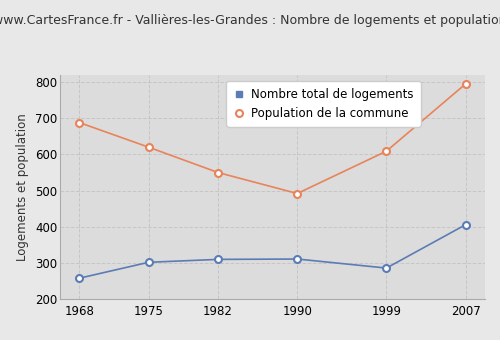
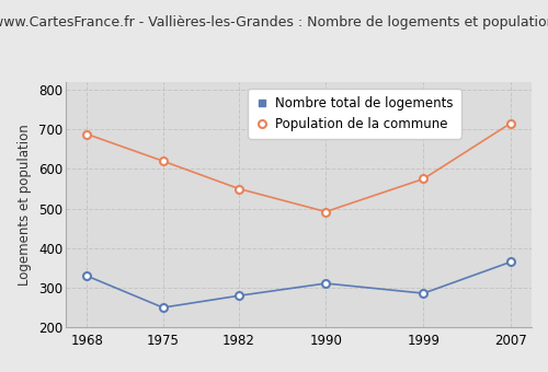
Nombre total de logements/1968: 258 -> 330
Nombre total de logements/1975: 302 -> 250
Nombre total de logements/1982: 310 -> 280
Population de la commune/1999: 609 -> 575
Nombre total de logements/2007: 406 -> 365
Population de la commune/2007: 795 -> 715
